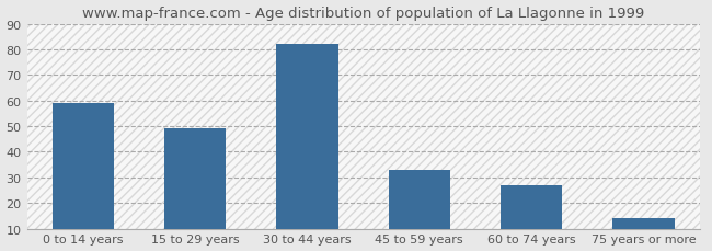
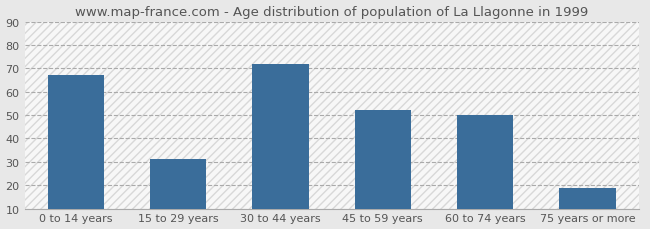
0 to 14 years: 59 -> 67
15 to 29 years: 49 -> 31
30 to 44 years: 82 -> 72
45 to 59 years: 33 -> 52
60 to 74 years: 27 -> 50
75 years or more: 14 -> 19
